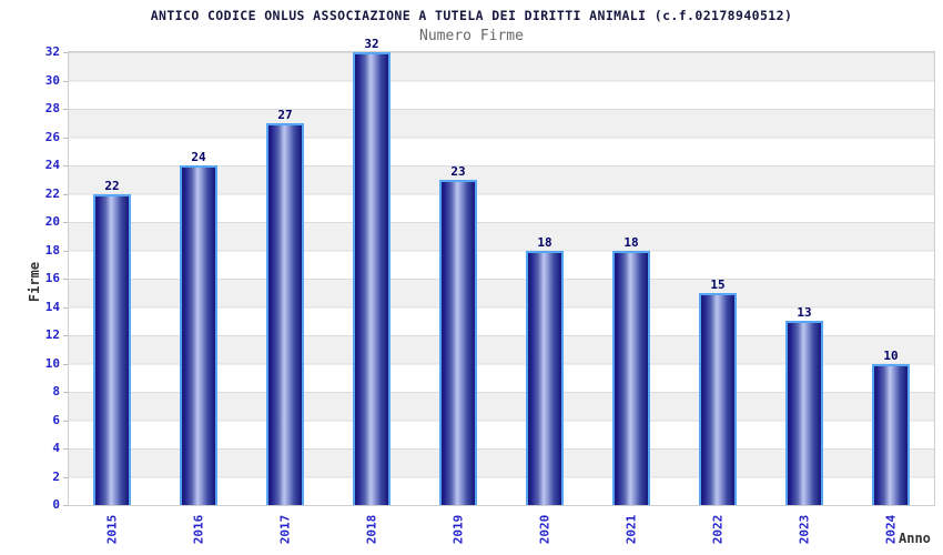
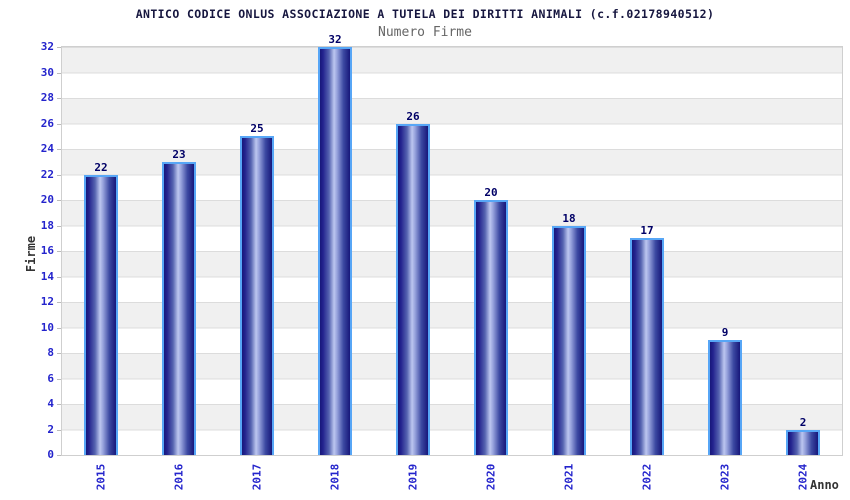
2016: 24 -> 23
2017: 27 -> 25
2019: 23 -> 26
2020: 18 -> 20
2022: 15 -> 17
2023: 13 -> 9
2024: 10 -> 2
